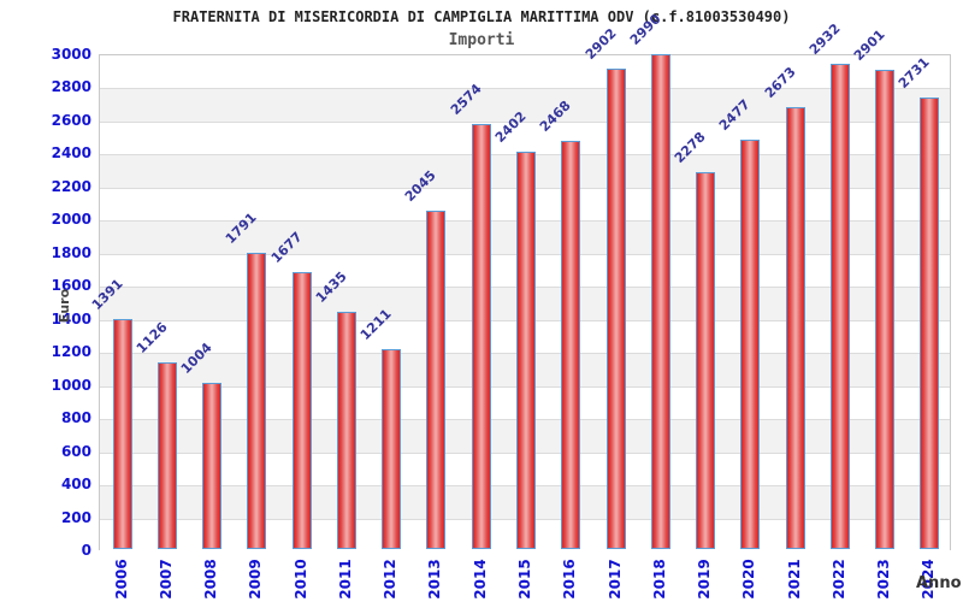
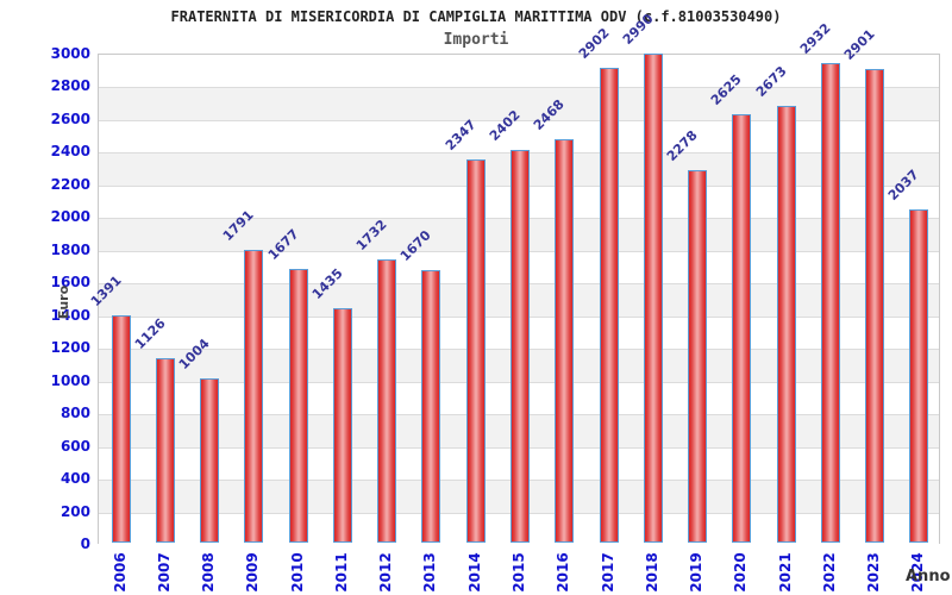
2012: 1211 -> 1732
2013: 2045 -> 1670
2014: 2574 -> 2347
2020: 2477 -> 2625
2024: 2731 -> 2037
